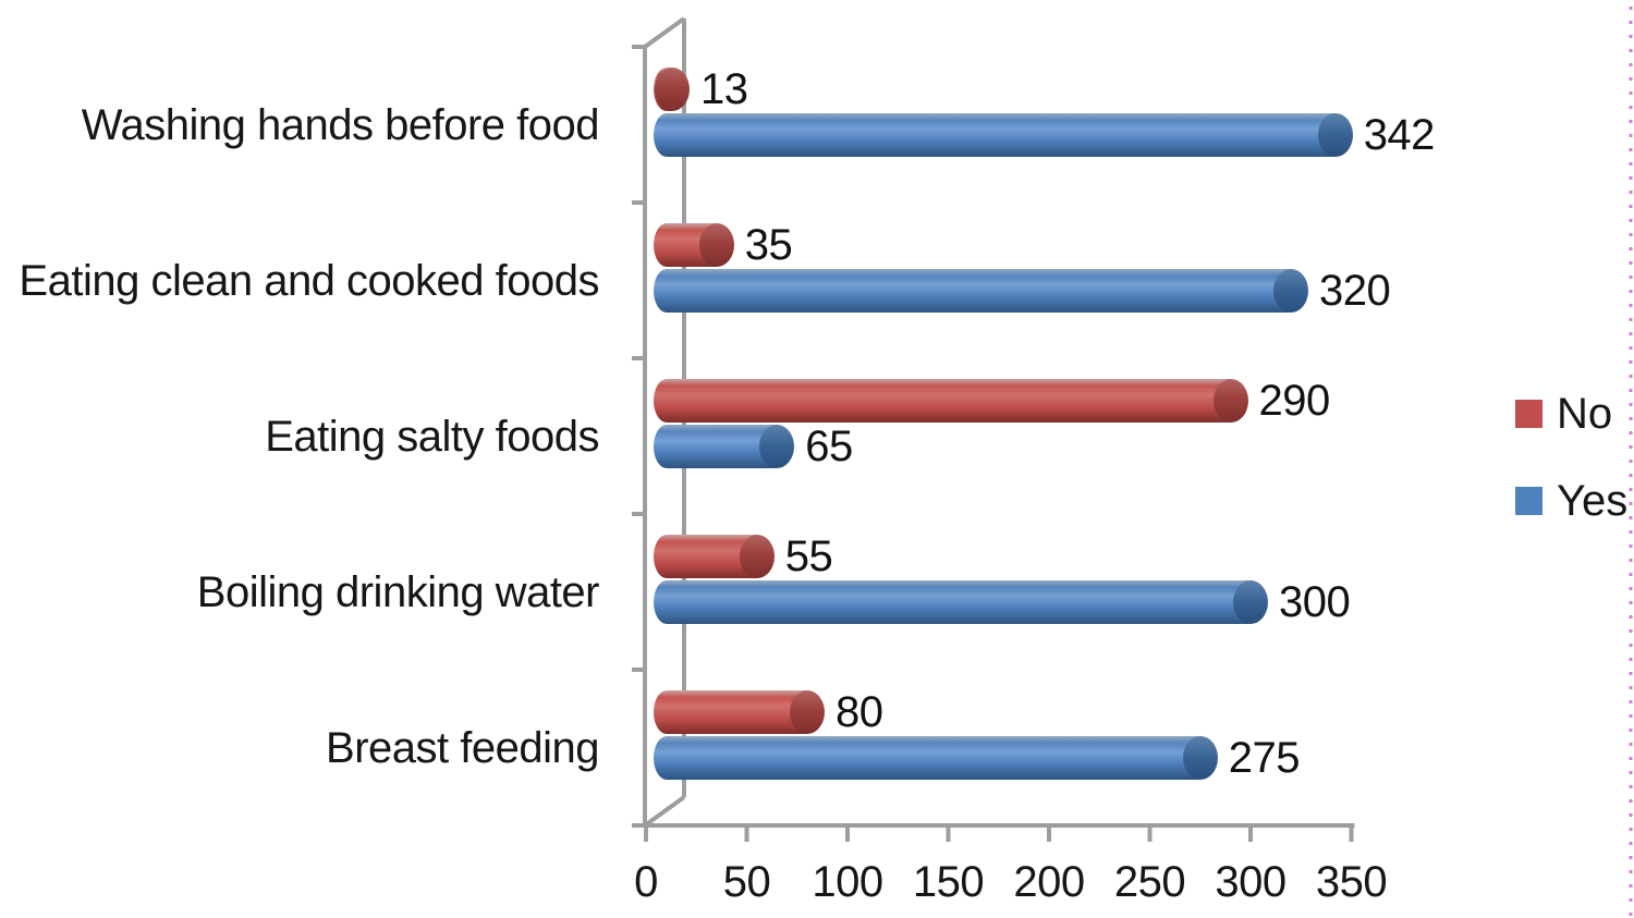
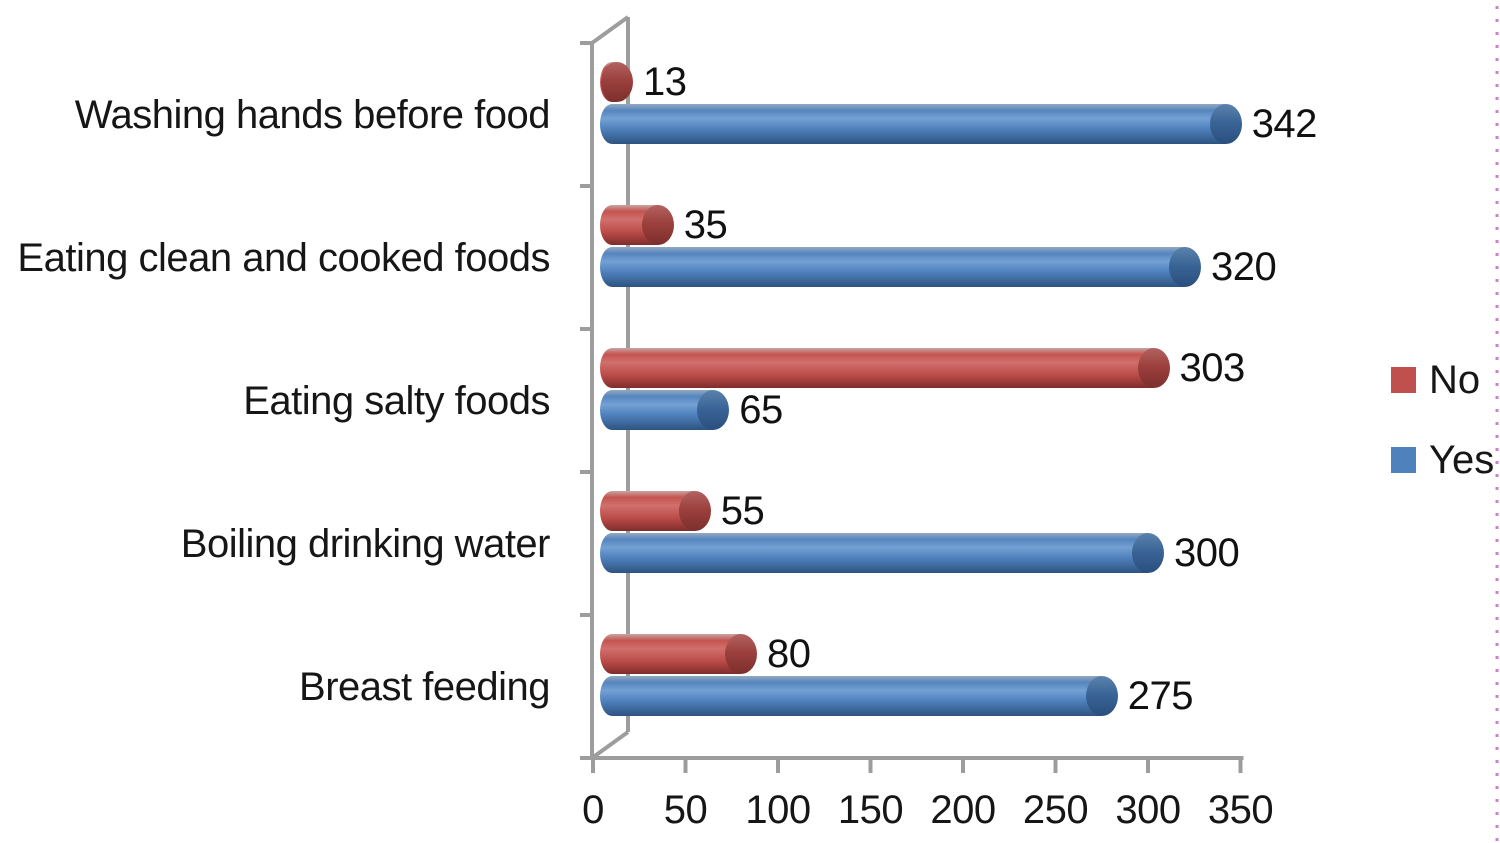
No/Eating salty foods: 290 -> 303
